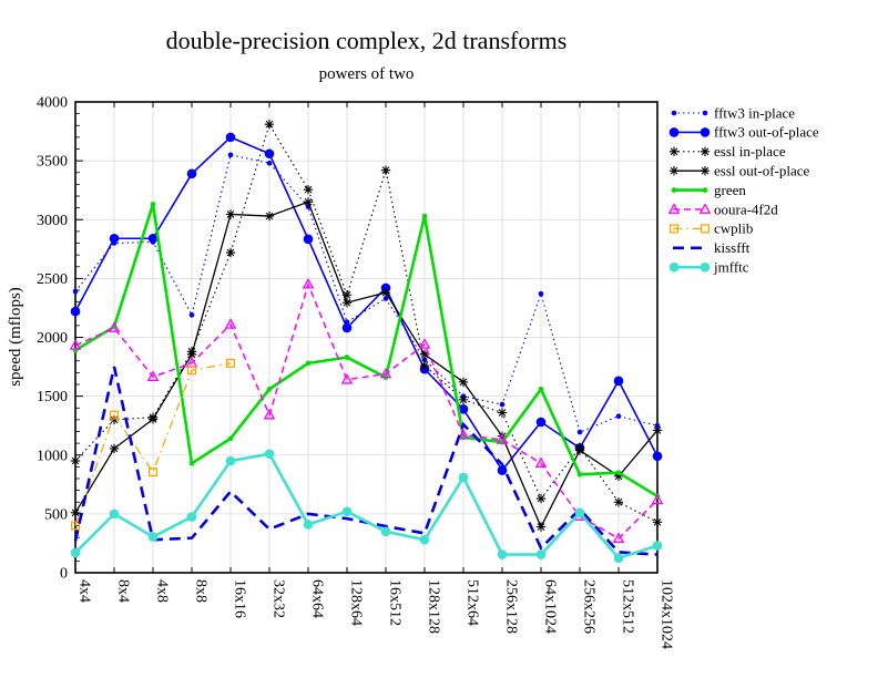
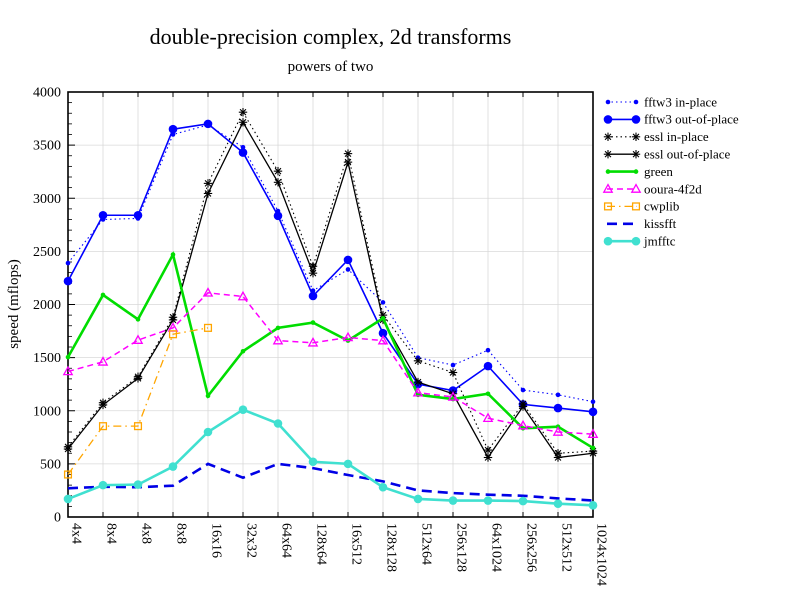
essl in-place/4x4: 950 -> 660
essl out-of-place/4x4: 510 -> 640
green/4x4: 1890 -> 1500
ooura-4f2d/4x4: 1930 -> 1370
essl in-place/8x4: 1300 -> 1080
ooura-4f2d/8x4: 2080 -> 1460
cwplib/8x4: 1340 -> 860
kissfft/8x4: 1750 -> 280
jmfftc/8x4: 500 -> 300
green/4x8: 3130 -> 1860
fftw3 in-place/8x8: 2190 -> 3600
fftw3 out-of-place/8x8: 3390 -> 3650
green/8x8: 930 -> 2470
fftw3 in-place/16x16: 3550 -> 3690
essl in-place/16x16: 2720 -> 3140
kissfft/16x16: 690 -> 500
jmfftc/16x16: 950 -> 800
fftw3 out-of-place/32x32: 3560 -> 3430
essl out-of-place/32x32: 3030 -> 3720
ooura-4f2d/32x32: 1340 -> 2080
fftw3 in-place/64x64: 3110 -> 2880
ooura-4f2d/64x64: 2450 -> 1660
jmfftc/64x64: 410 -> 880
essl out-of-place/16x512: 2380 -> 3340
jmfftc/16x512: 350 -> 500
fftw3 in-place/128x128: 1810 -> 2020
essl in-place/128x128: 1760 -> 1900
green/128x128: 3030 -> 1870
ooura-4f2d/128x128: 1940 -> 1660
fftw3 out-of-place/512x64: 1390 -> 1250
essl out-of-place/512x64: 1620 -> 1270
kissfft/512x64: 1260 -> 250
jmfftc/512x64: 810 -> 170
fftw3 out-of-place/256x128: 870 -> 1190
kissfft/256x128: 920 -> 220
fftw3 in-place/64x1024: 2370 -> 1570
fftw3 out-of-place/64x1024: 1280 -> 1420
essl out-of-place/64x1024: 390 -> 560
green/64x1024: 1560 -> 1160
ooura-4f2d/256x256: 480 -> 860
kissfft/256x256: 540 -> 200
jmfftc/256x256: 510 -> 150
fftw3 in-place/512x512: 1330 -> 1150
fftw3 out-of-place/512x512: 1630 -> 1020
essl out-of-place/512x512: 820 -> 560
ooura-4f2d/512x512: 290 -> 800
fftw3 in-place/1024x1024: 1250 -> 1080
essl in-place/1024x1024: 430 -> 620
essl out-of-place/1024x1024: 1210 -> 600
ooura-4f2d/1024x1024: 620 -> 780
jmfftc/1024x1024: 230 -> 110
